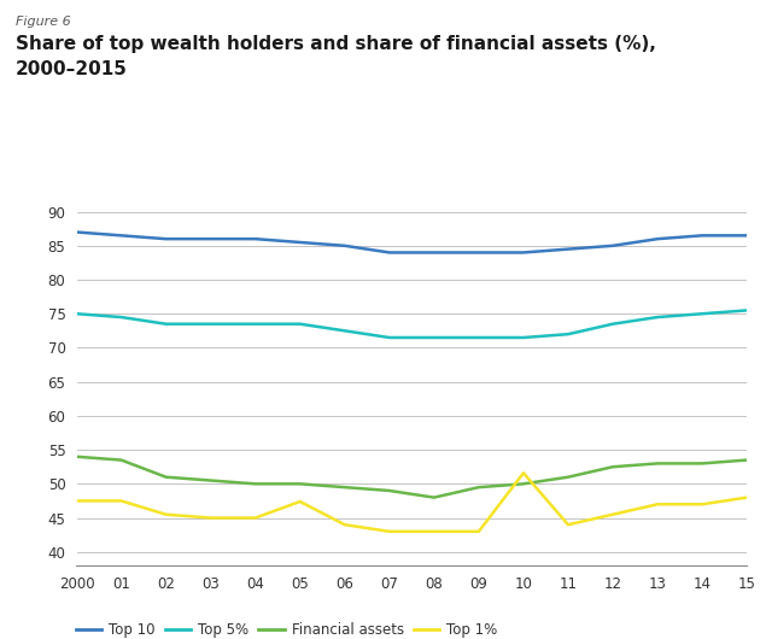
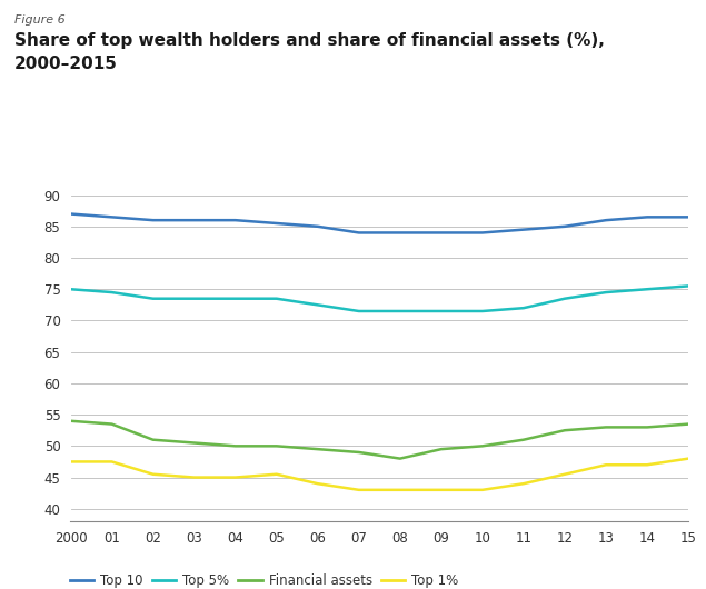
Top 1%/05: 47.4 -> 45.5
Top 1%/10: 51.6 -> 43.0
